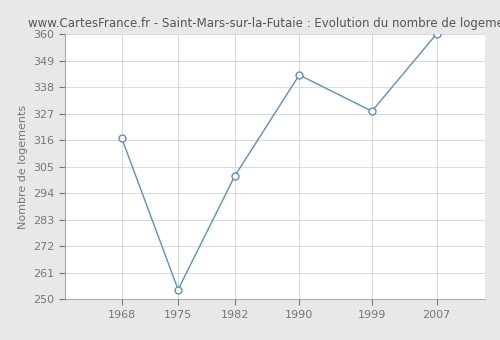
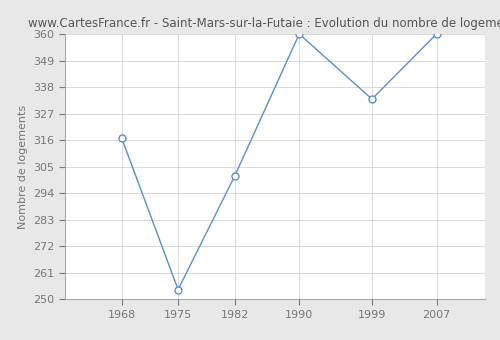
1990: 343 -> 360
1999: 328 -> 333
